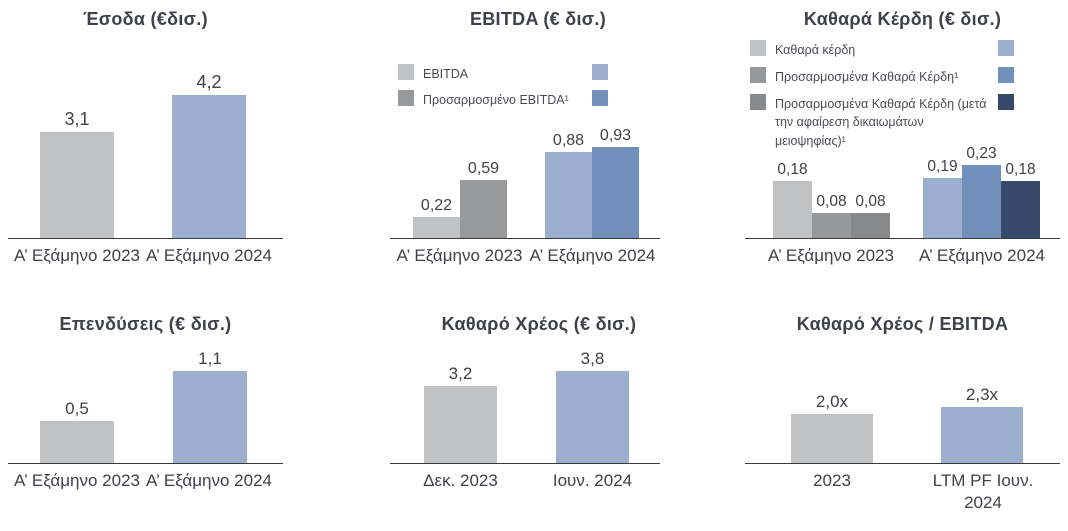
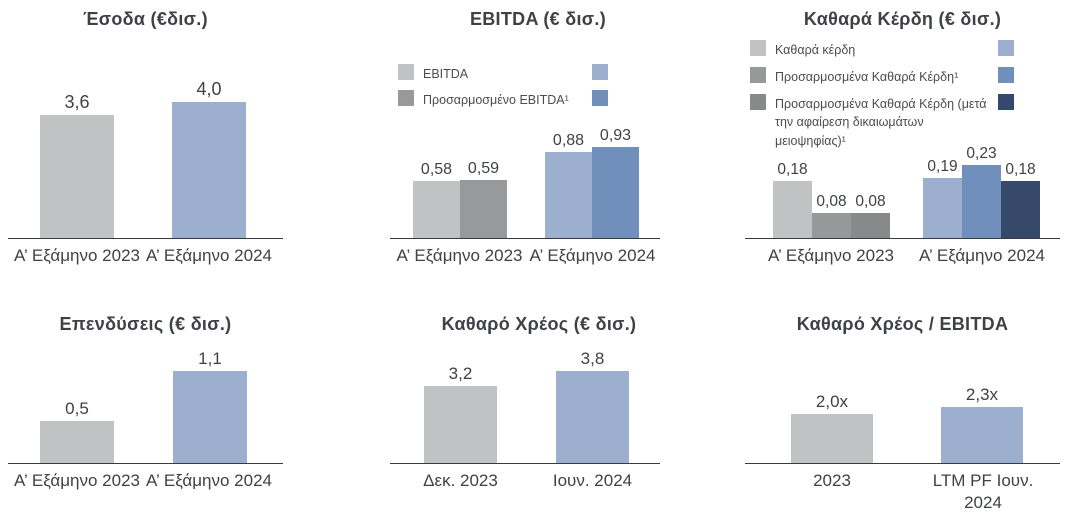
Έσοδα (€δισ.)/Α’ Εξάμηνο 2023: 3,1 -> 3,6
Έσοδα (€δισ.)/Α’ Εξάμηνο 2024: 4,2 -> 4,0
EBITDA (€ δισ.)/EBITDA/Α’ Εξάμηνο 2023: 0,22 -> 0,58
